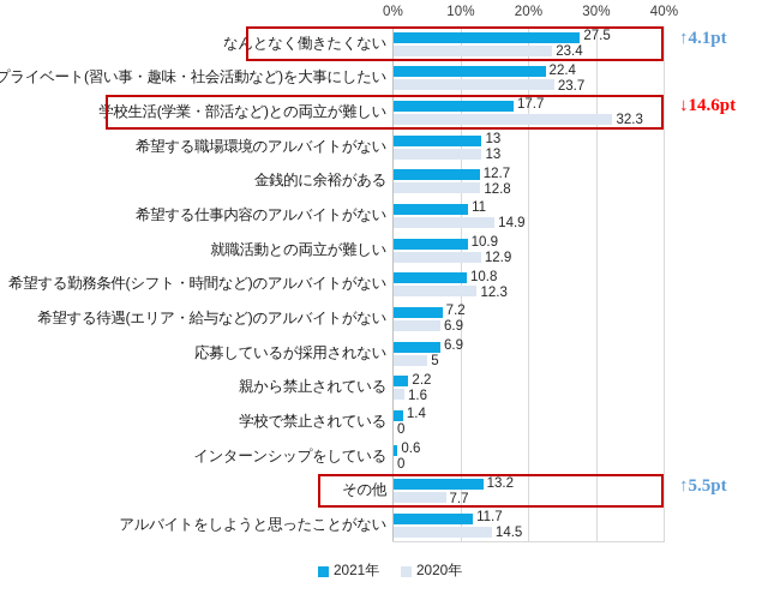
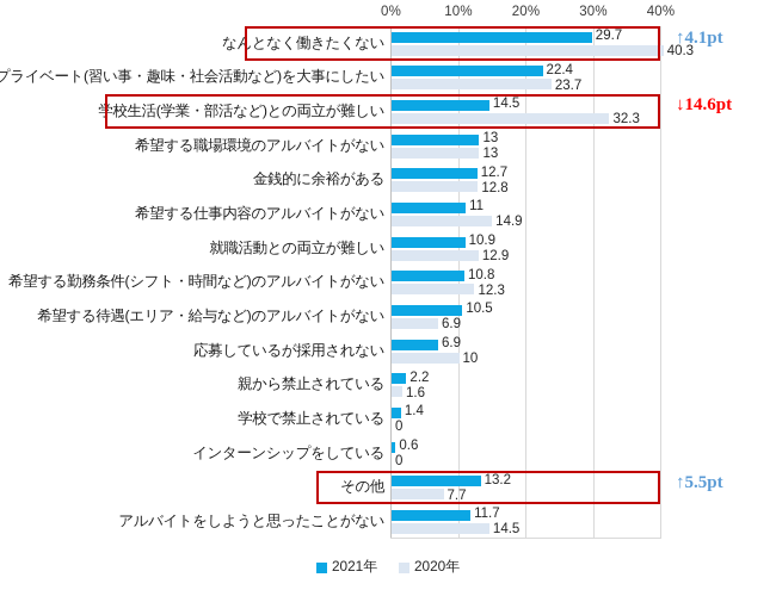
2021年/なんとなく働きたくない: 27.5 -> 29.7
2020年/なんとなく働きたくない: 23.4 -> 40.3
2021年/学校生活(学業・部活など)との両立が難しい: 17.7 -> 14.5
2021年/希望する待遇(エリア・給与など)のアルバイトがない: 7.2 -> 10.5
2020年/応募しているが採用されない: 5 -> 10
